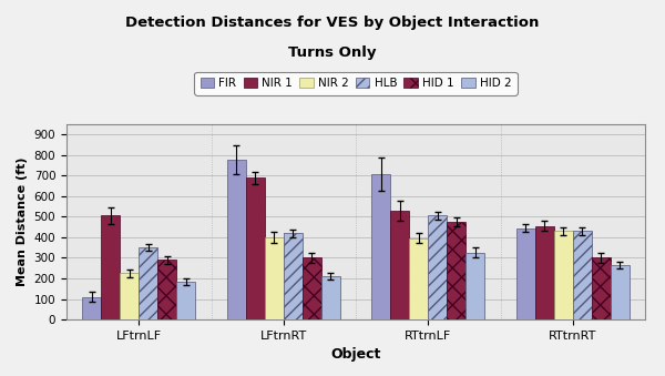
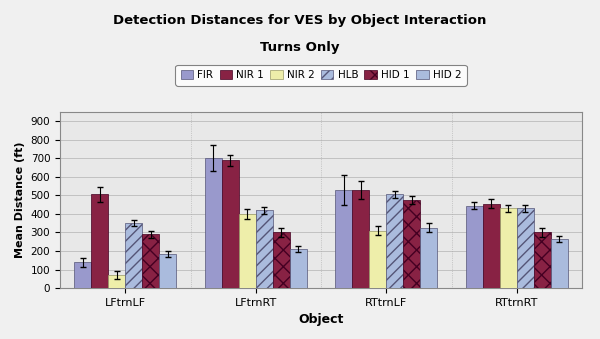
FIR/LFtrnLF: 110 -> 140
NIR 2/LFtrnLF: 220 -> 70
FIR/LFtrnRT: 780 -> 700
FIR/RTtrnLF: 700 -> 530
NIR 2/RTtrnLF: 400 -> 310
